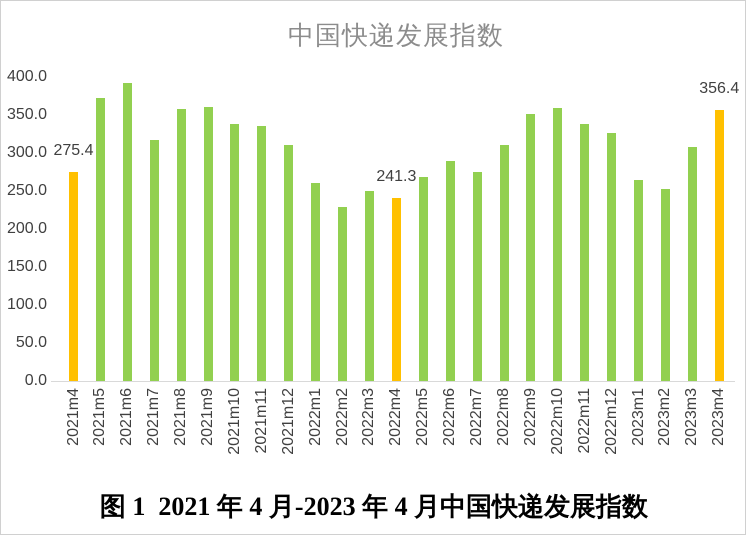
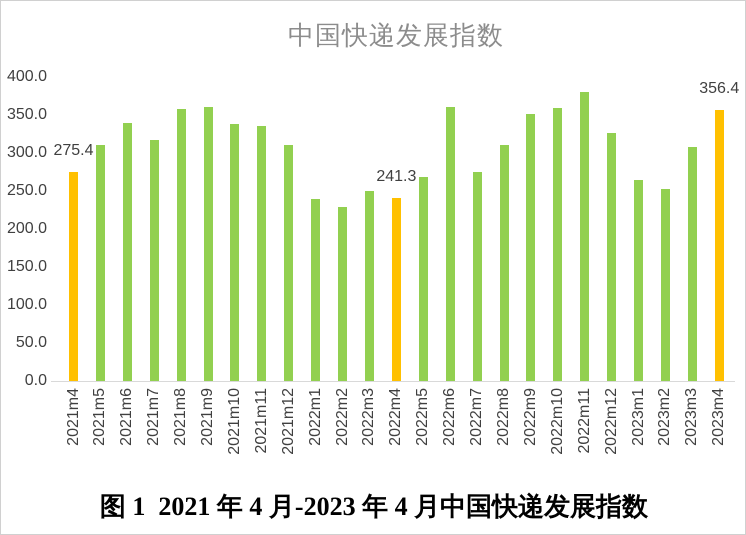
2021m5: 370 -> 310
2021m6: 390 -> 340
2022m1: 260 -> 240
2022m6: 290 -> 360
2022m11: 340 -> 380
